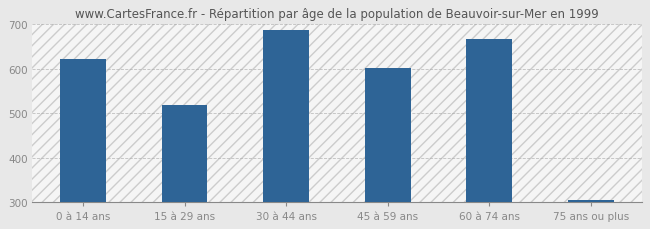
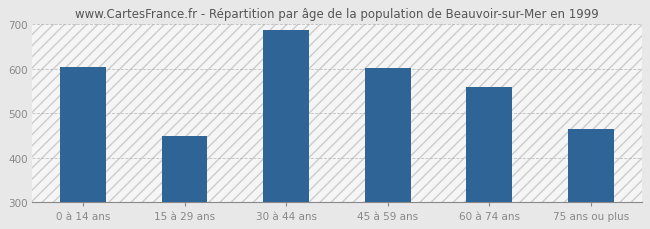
0 à 14 ans: 621 -> 605
15 à 29 ans: 519 -> 450
60 à 74 ans: 668 -> 560
75 ans ou plus: 305 -> 465
